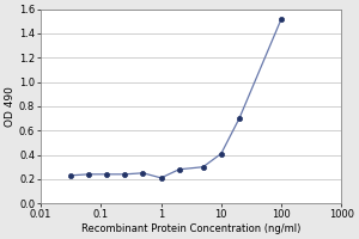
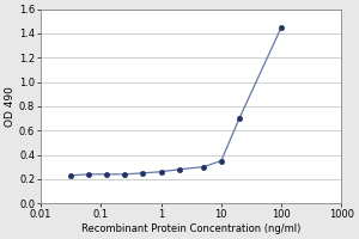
1: 0.21 -> 0.26
10: 0.41 -> 0.35
100: 1.52 -> 1.45
